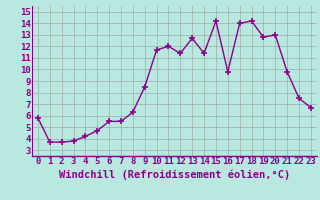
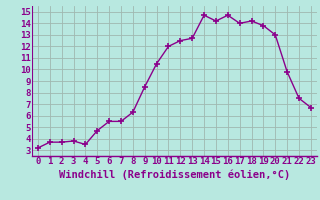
0: 5.8 -> 3.2
4: 4.2 -> 3.5
10: 11.7 -> 10.5
12: 11.4 -> 12.5
14: 11.4 -> 14.7
16: 9.8 -> 14.7
19: 12.8 -> 13.8
